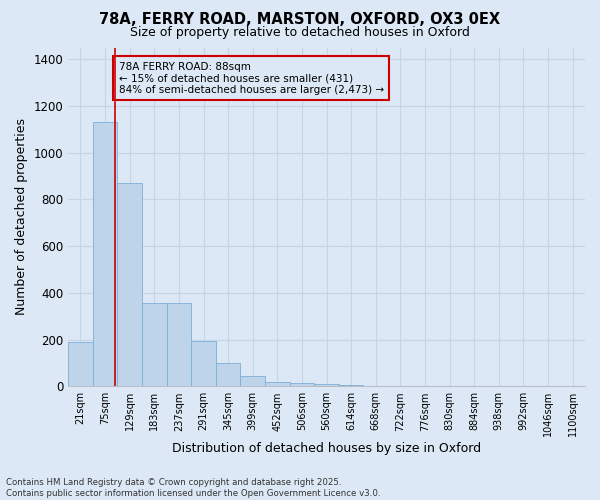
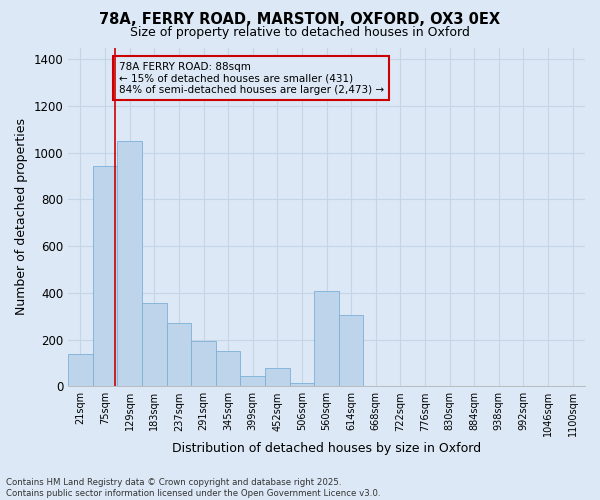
21sqm: 190 -> 140
75sqm: 1130 -> 945
129sqm: 870 -> 1050
237sqm: 355 -> 270
345sqm: 100 -> 150
452sqm: 20 -> 80
560sqm: 10 -> 410
614sqm: 5 -> 305
